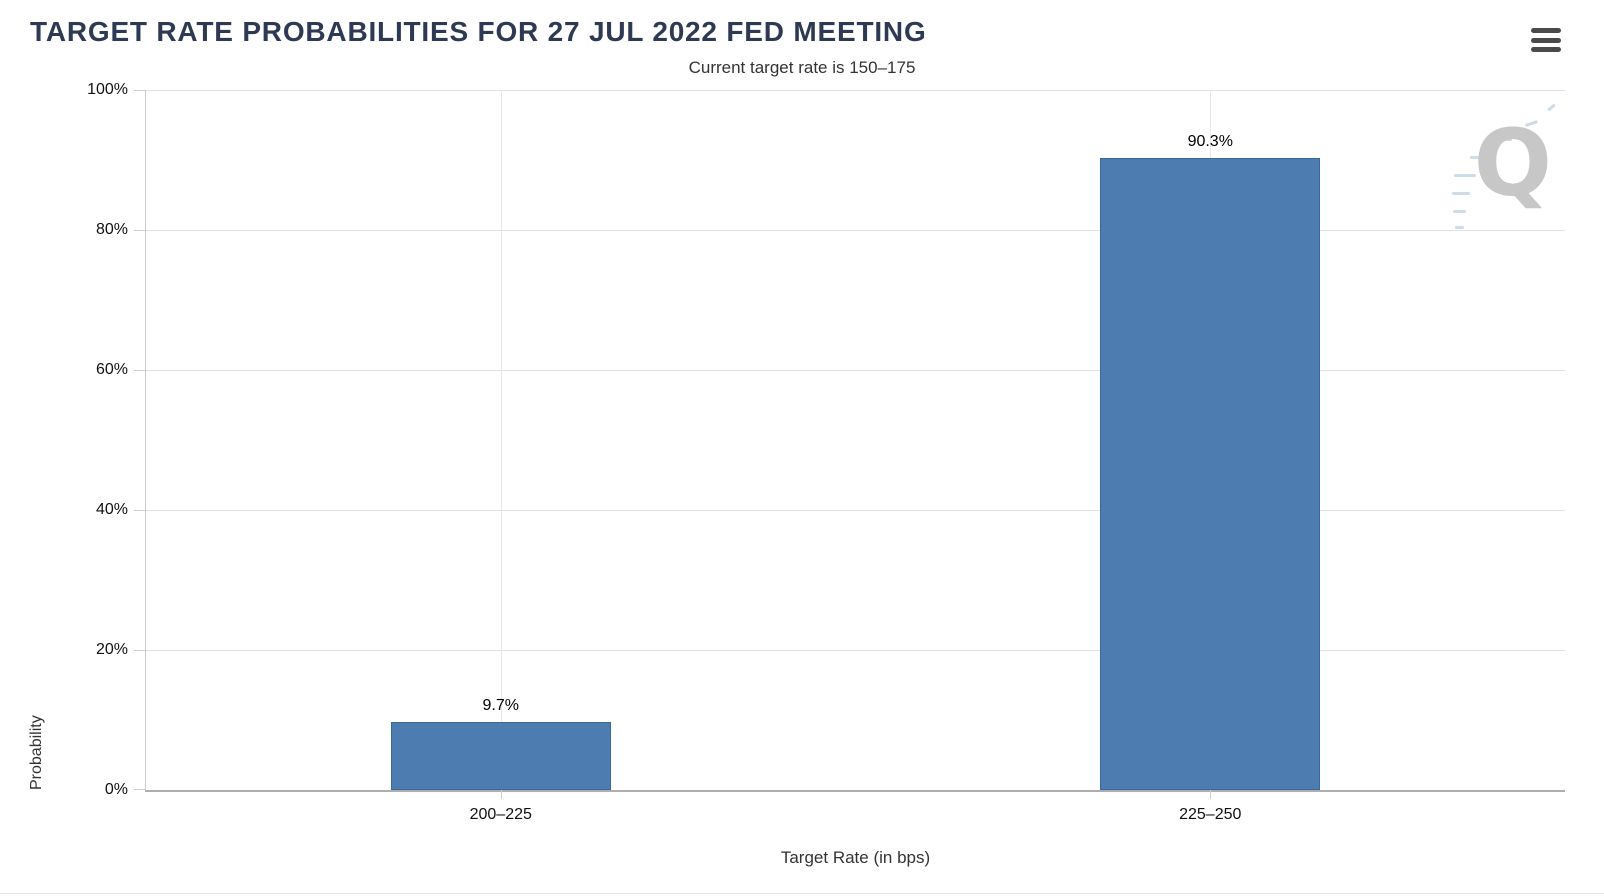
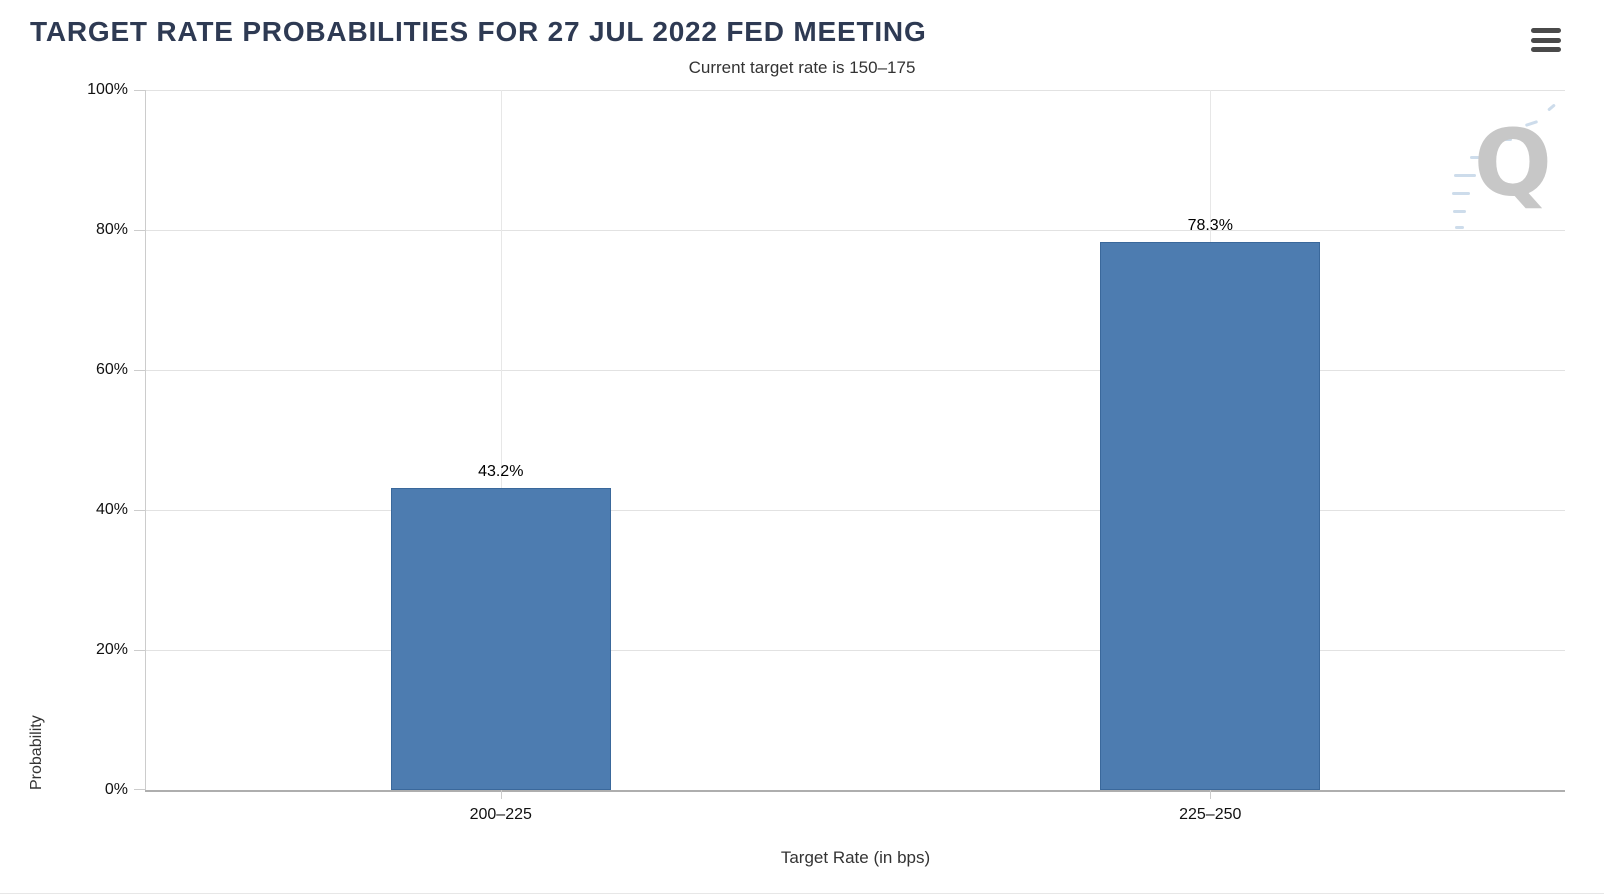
200–225: 9.7% -> 43.2%
225–250: 90.3% -> 78.3%
